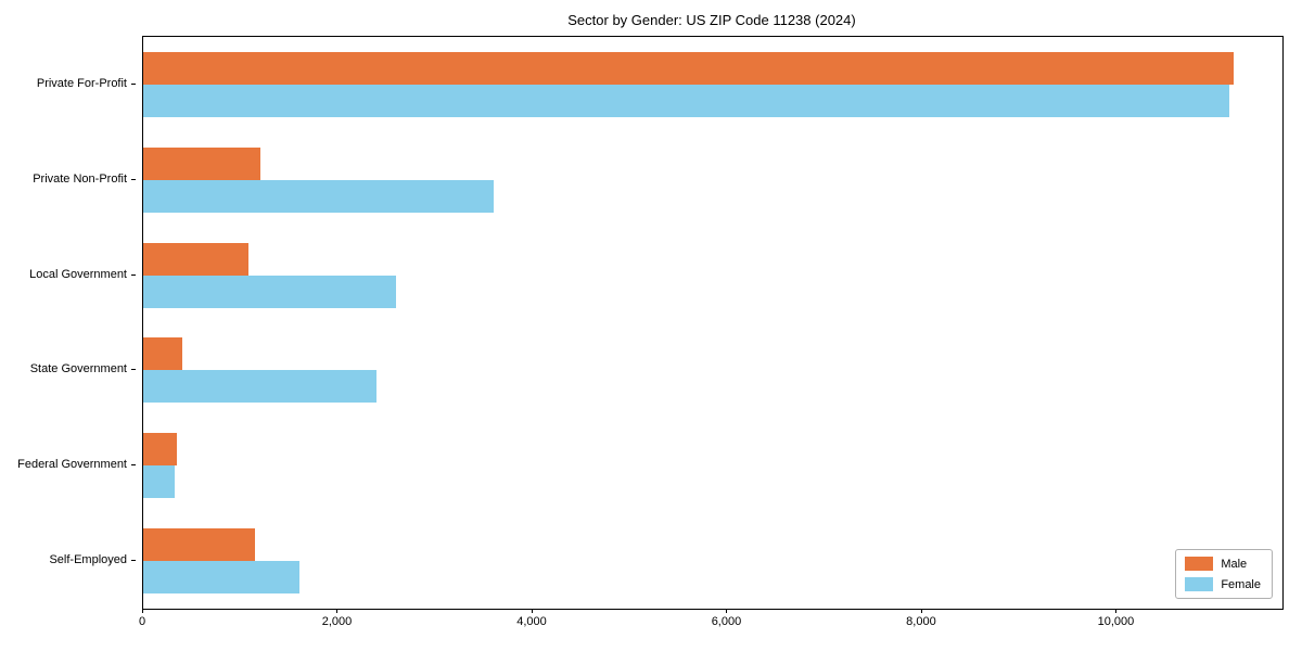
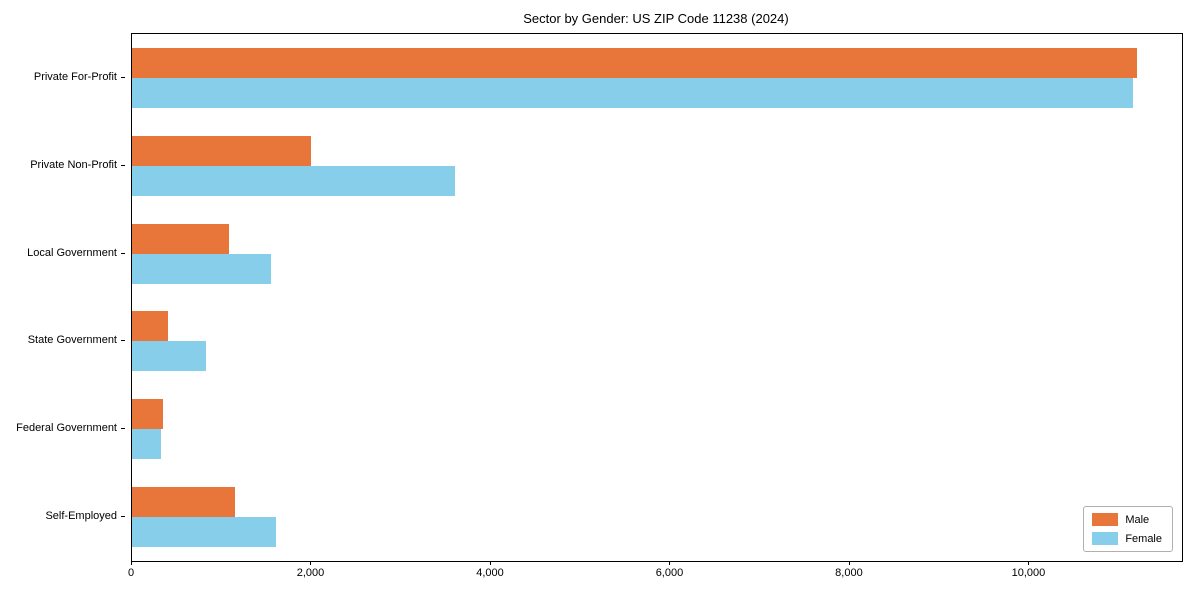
Male/Private Non-Profit: 1200 -> 2000
Female/Local Government: 2600 -> 1600
Female/State Government: 2400 -> 800
